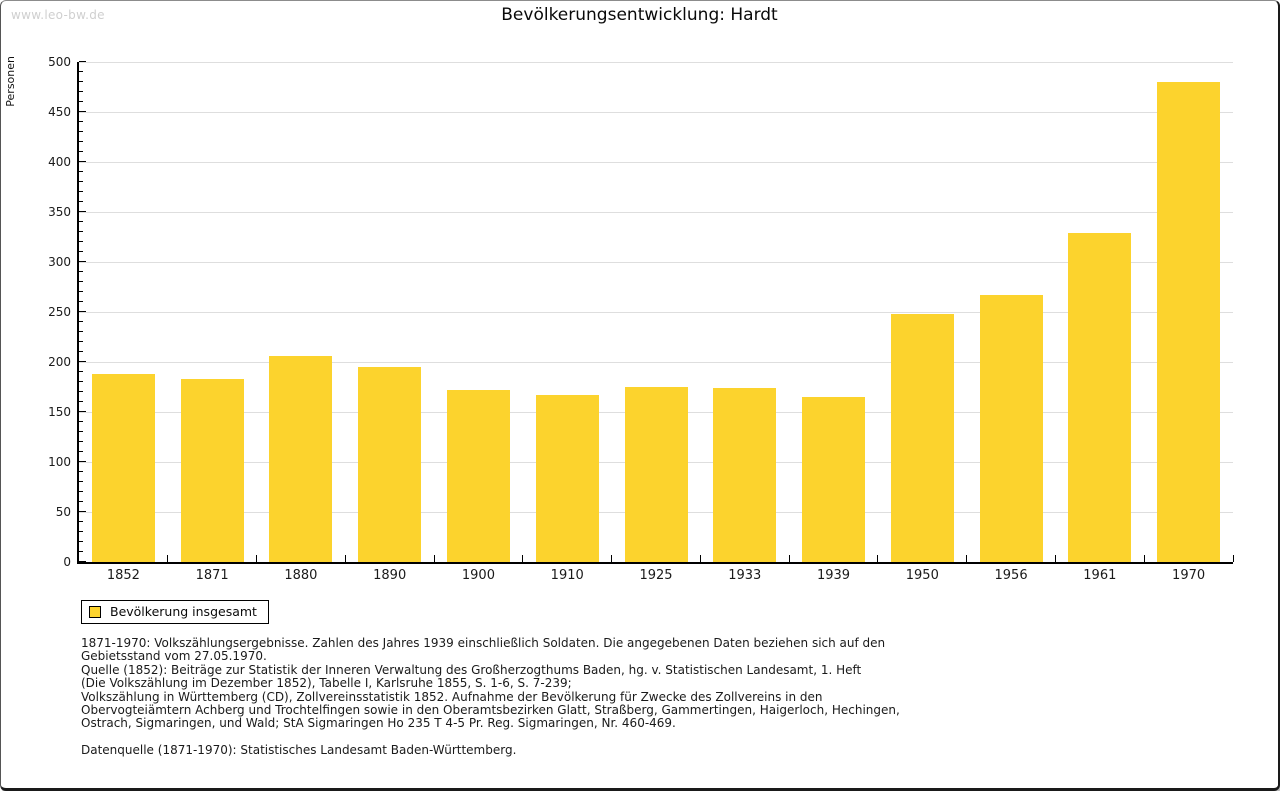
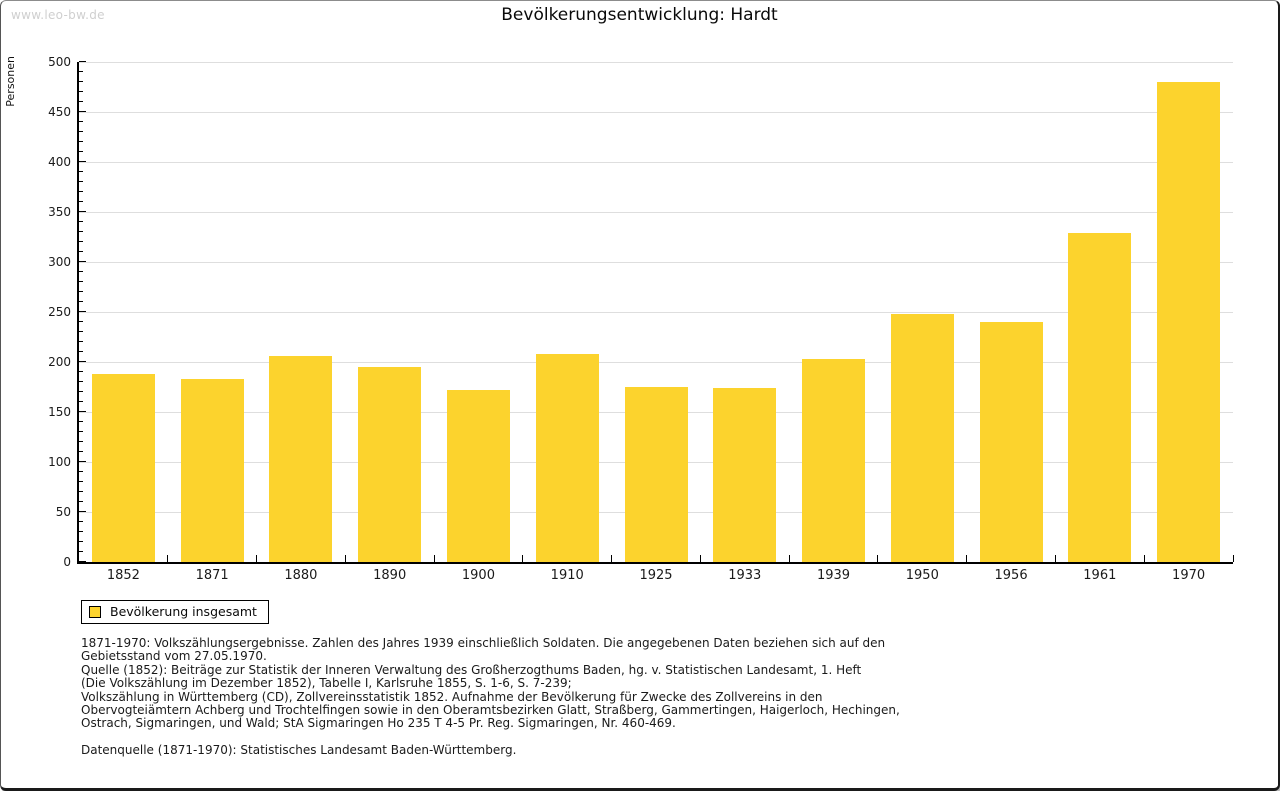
1910: 167 -> 208
1939: 165 -> 203
1956: 267 -> 240
